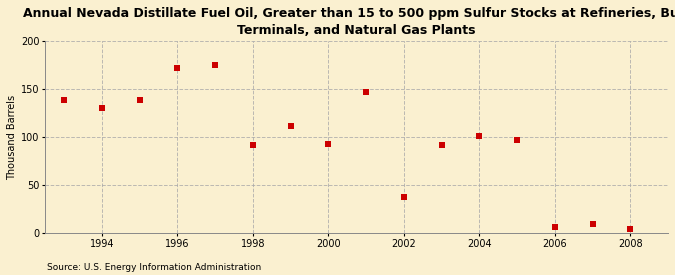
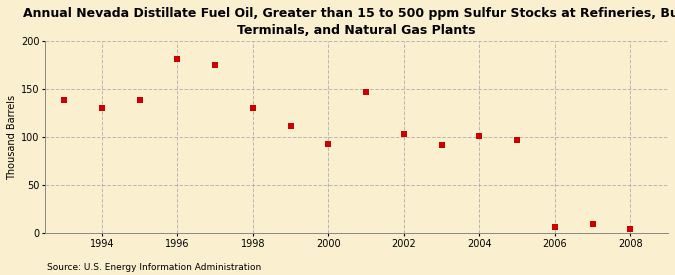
1996: 172 -> 181
1998: 92 -> 130
2002: 38 -> 103
